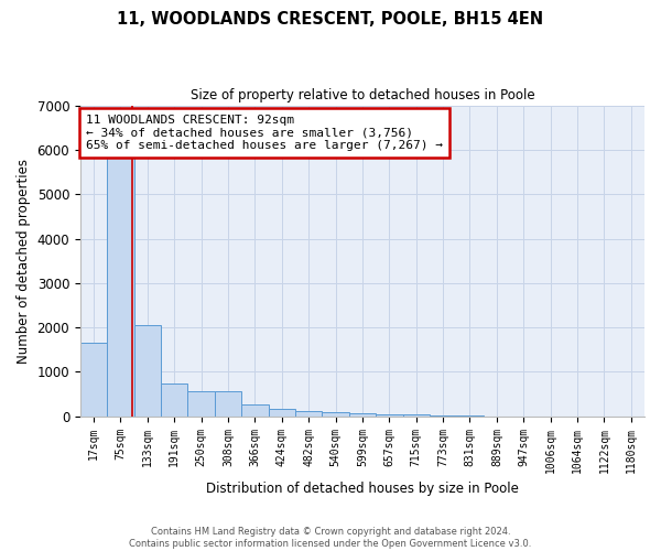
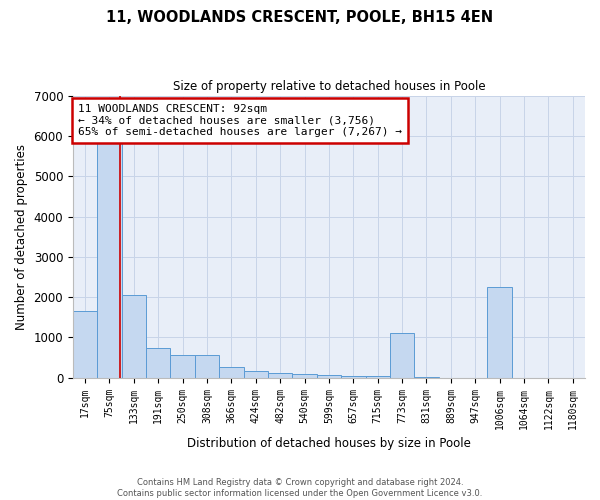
773sqm: 20 -> 1100
1006sqm: 0 -> 2250
